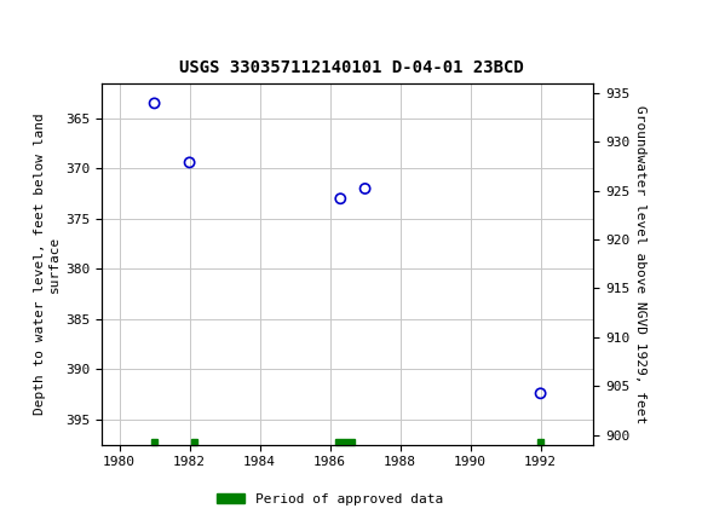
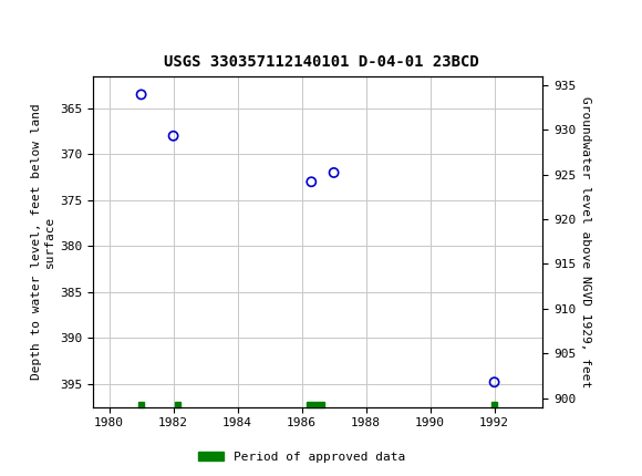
1982: 369.4 -> 368.0
1992: 392.4 -> 394.8
